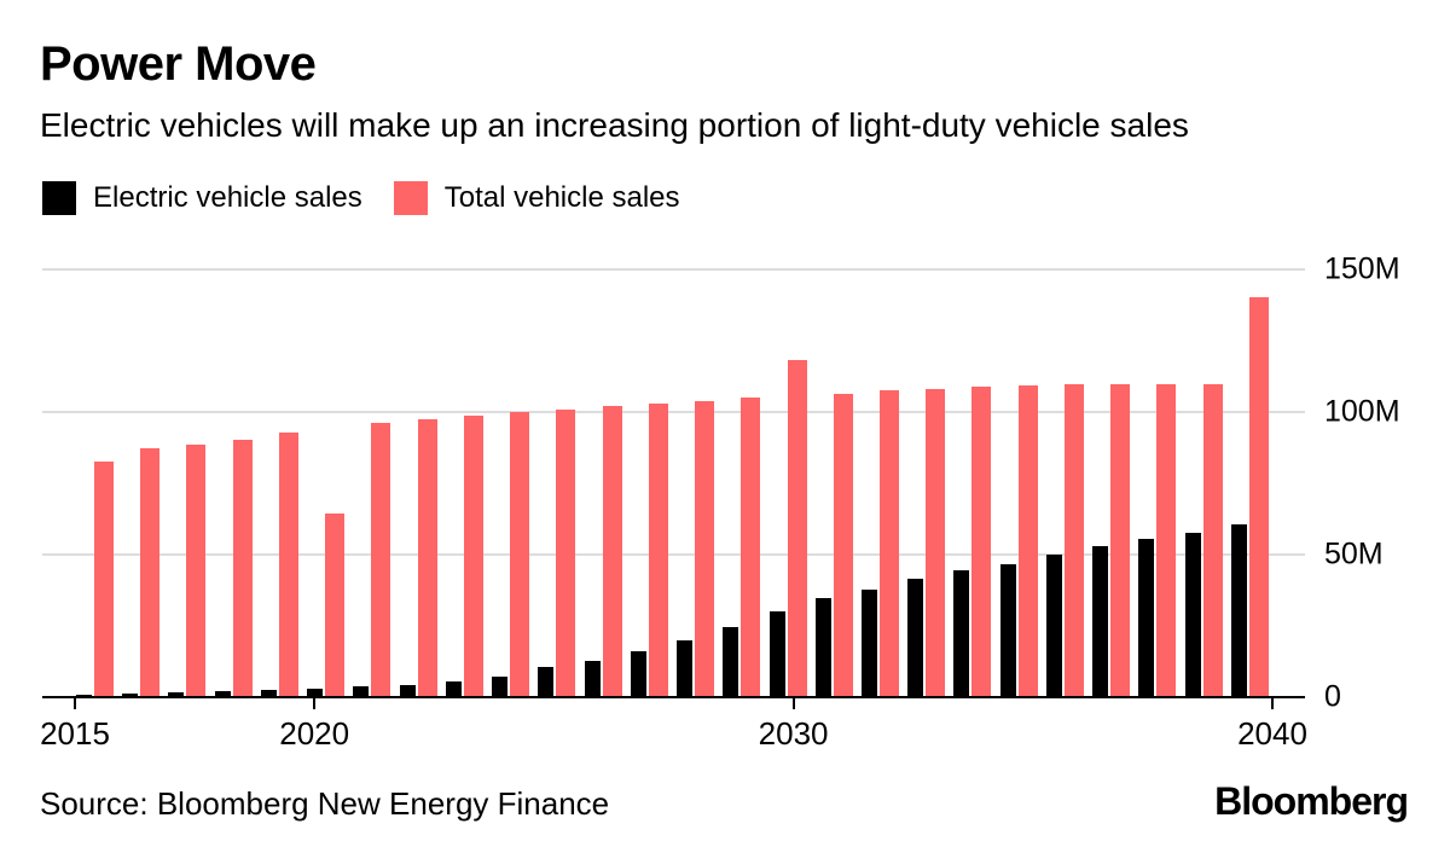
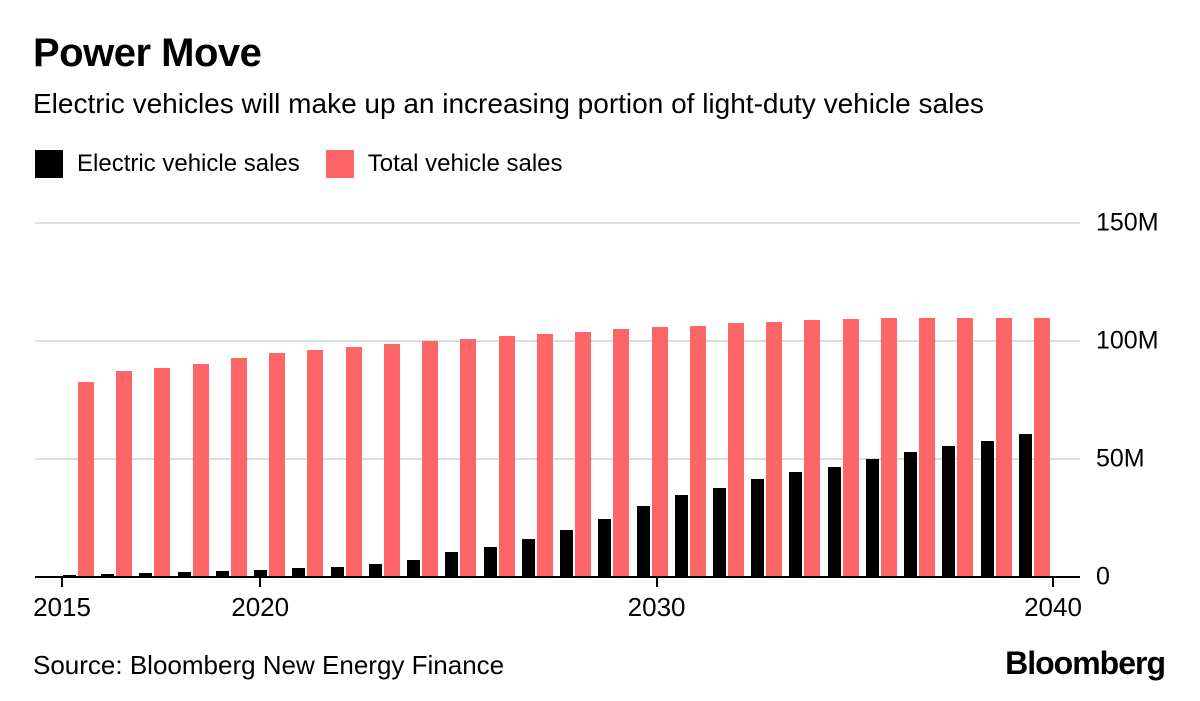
Total vehicle sales/2020: 64M -> 94M
Total vehicle sales/2030: 118M -> 105M
Total vehicle sales/2040: 140M -> 110M
